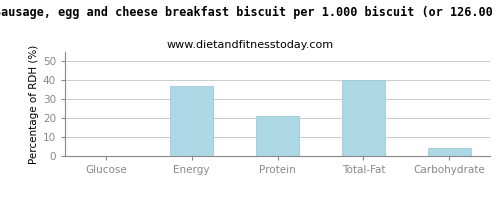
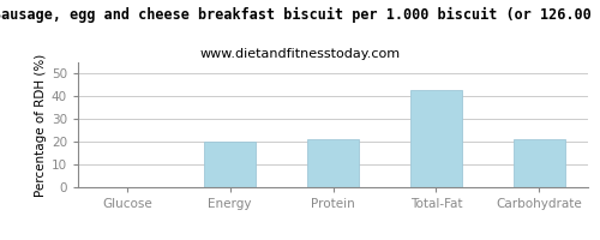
Energy: 37 -> 20
Total-Fat: 40 -> 43
Carbohydrate: 4 -> 21
